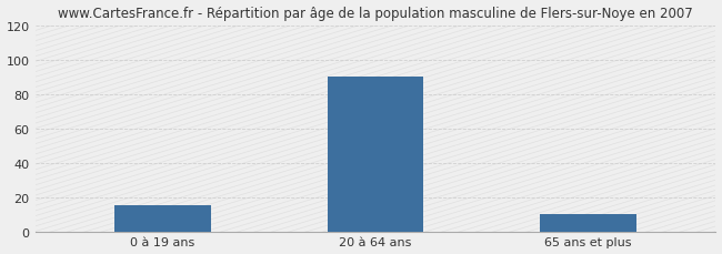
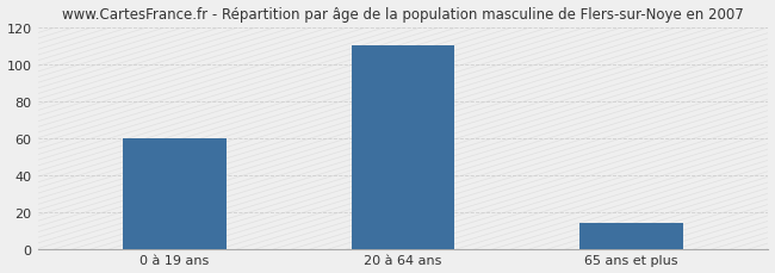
0 à 19 ans: 15 -> 60
20 à 64 ans: 90 -> 110
65 ans et plus: 10 -> 14
